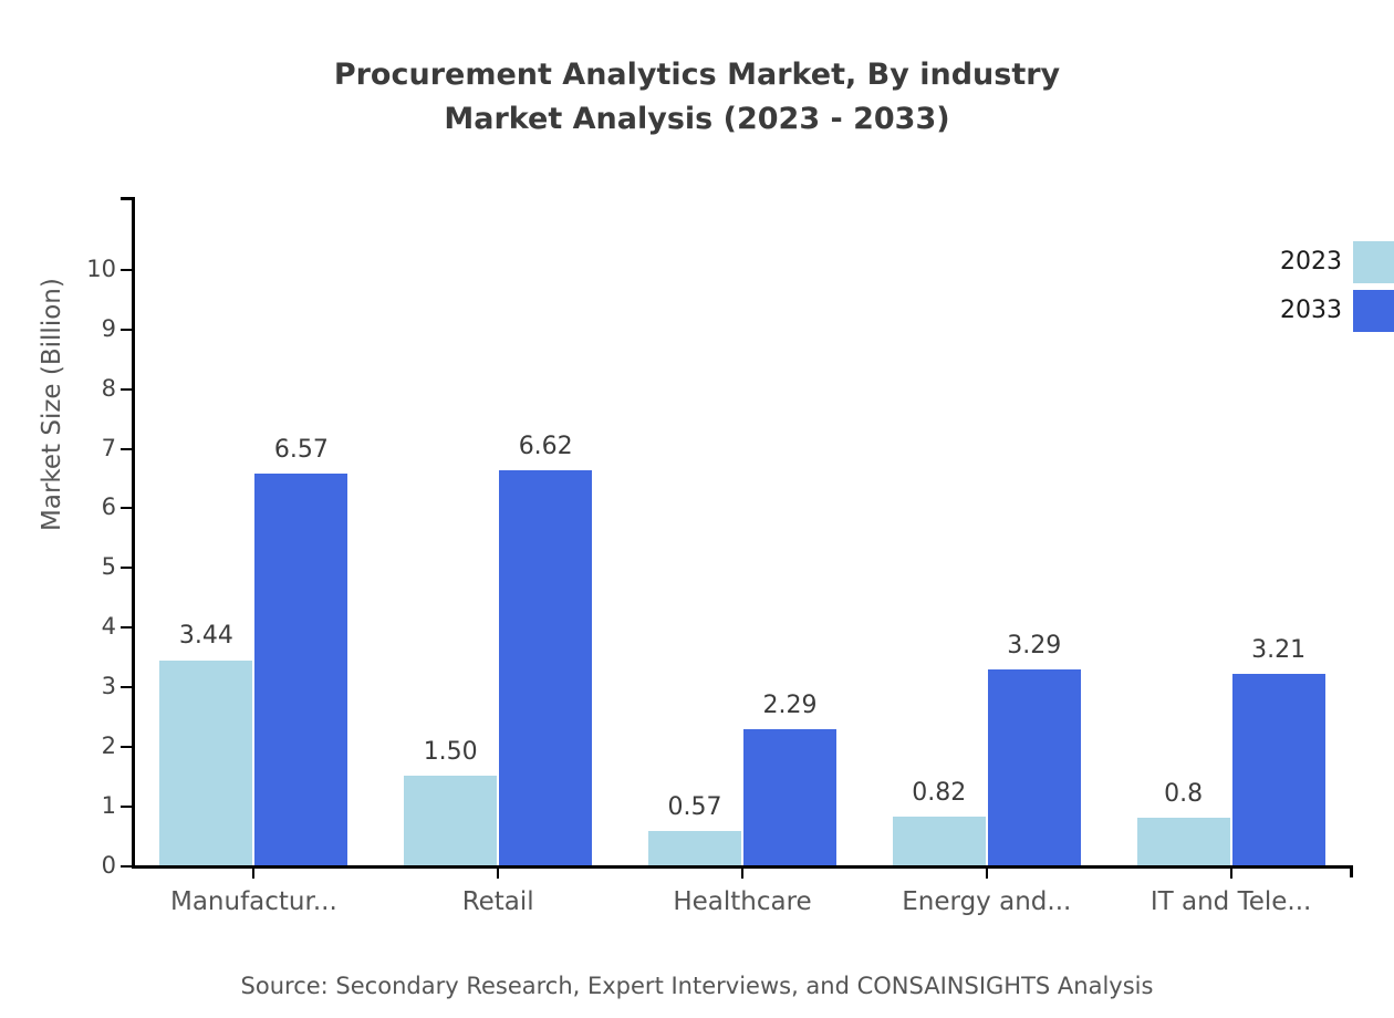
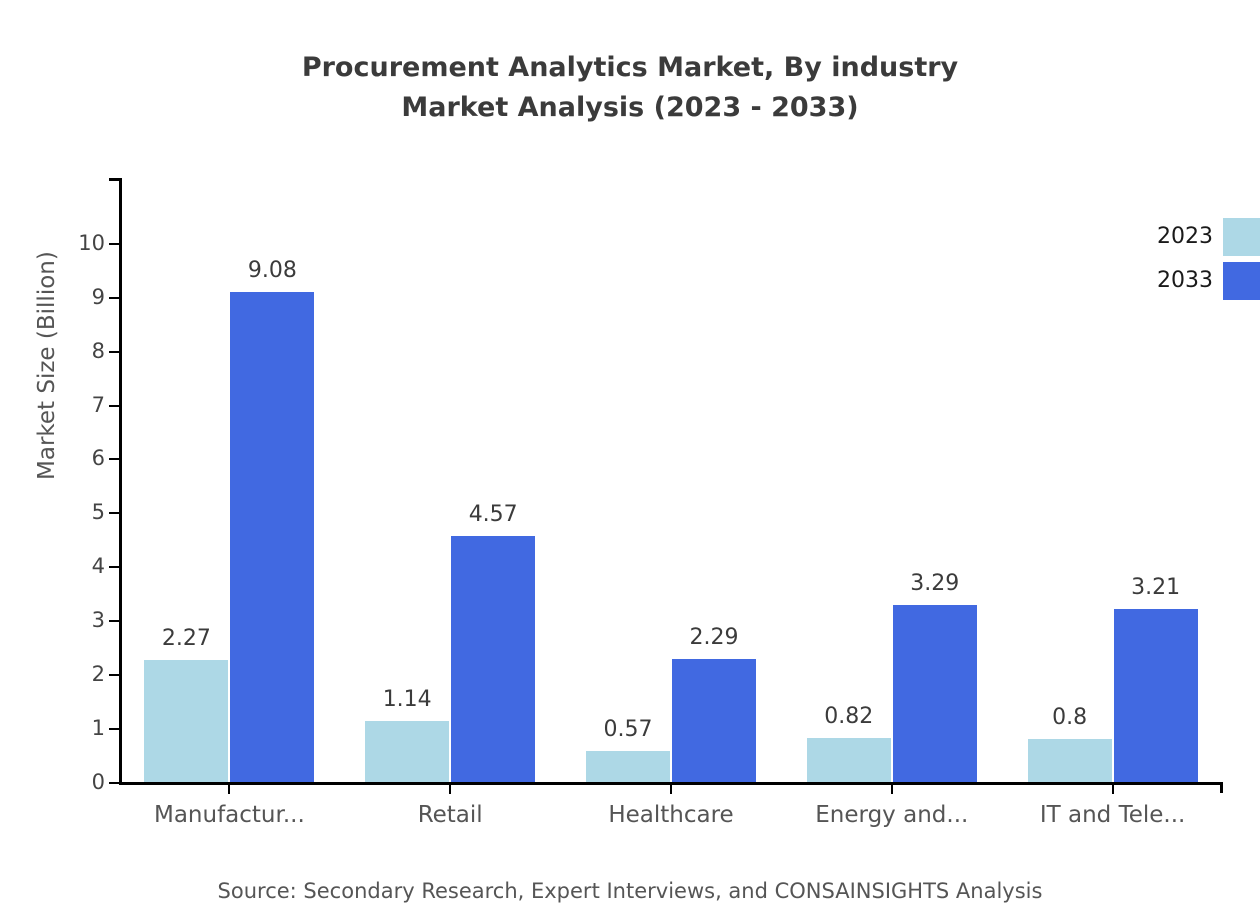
2023/Manufactur...: 3.44 -> 2.27
2033/Manufactur...: 6.57 -> 9.08
2023/Retail: 1.50 -> 1.14
2033/Retail: 6.62 -> 4.57
